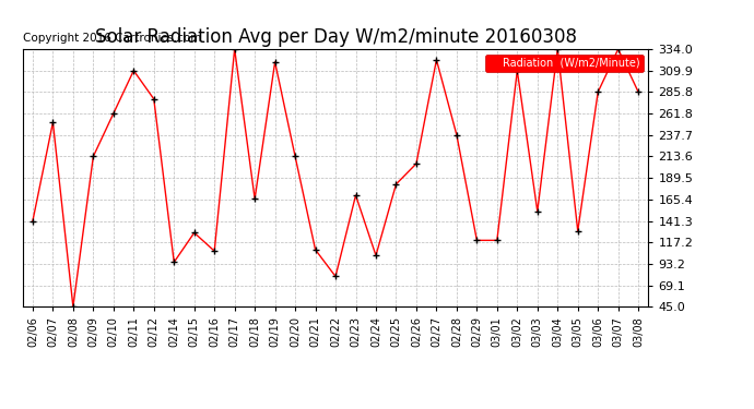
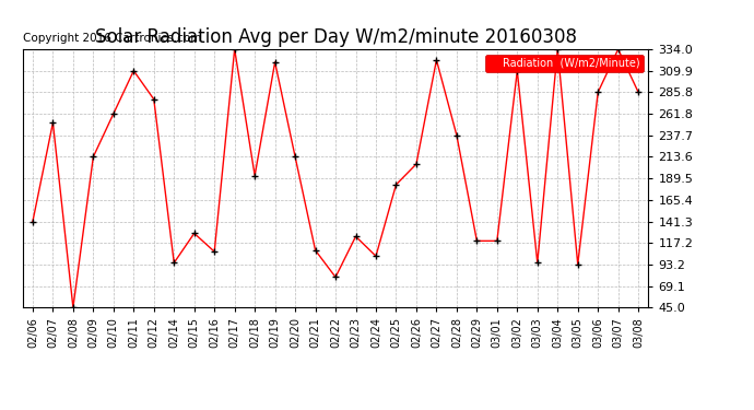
02/18: 166 -> 192
02/23: 170 -> 124
03/03: 152 -> 95
03/05: 130 -> 93
